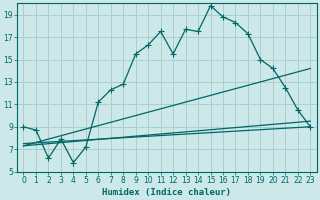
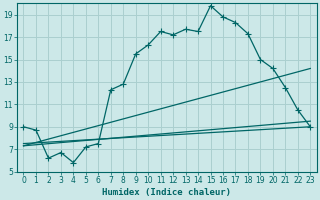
3: 7.9 -> 6.7
6: 11.2 -> 7.5
12: 15.5 -> 17.2
